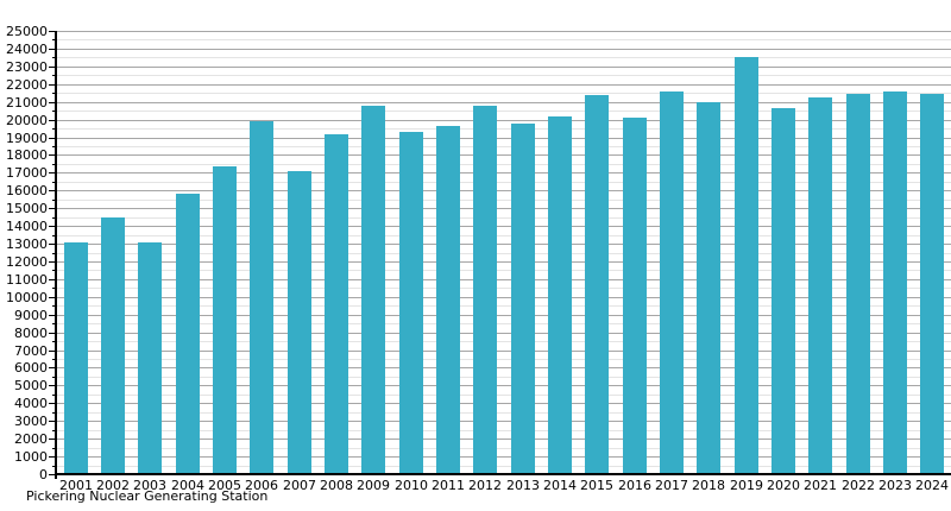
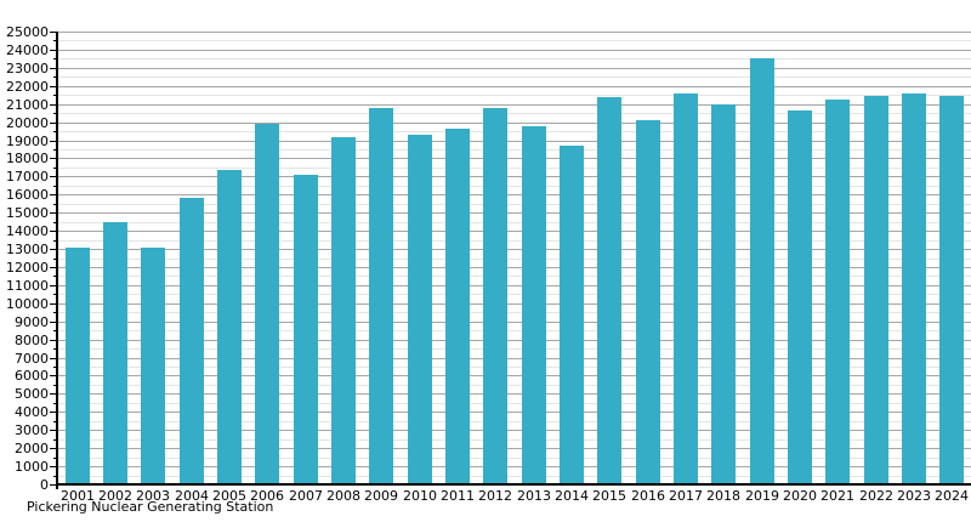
2014: 20200 -> 18700
